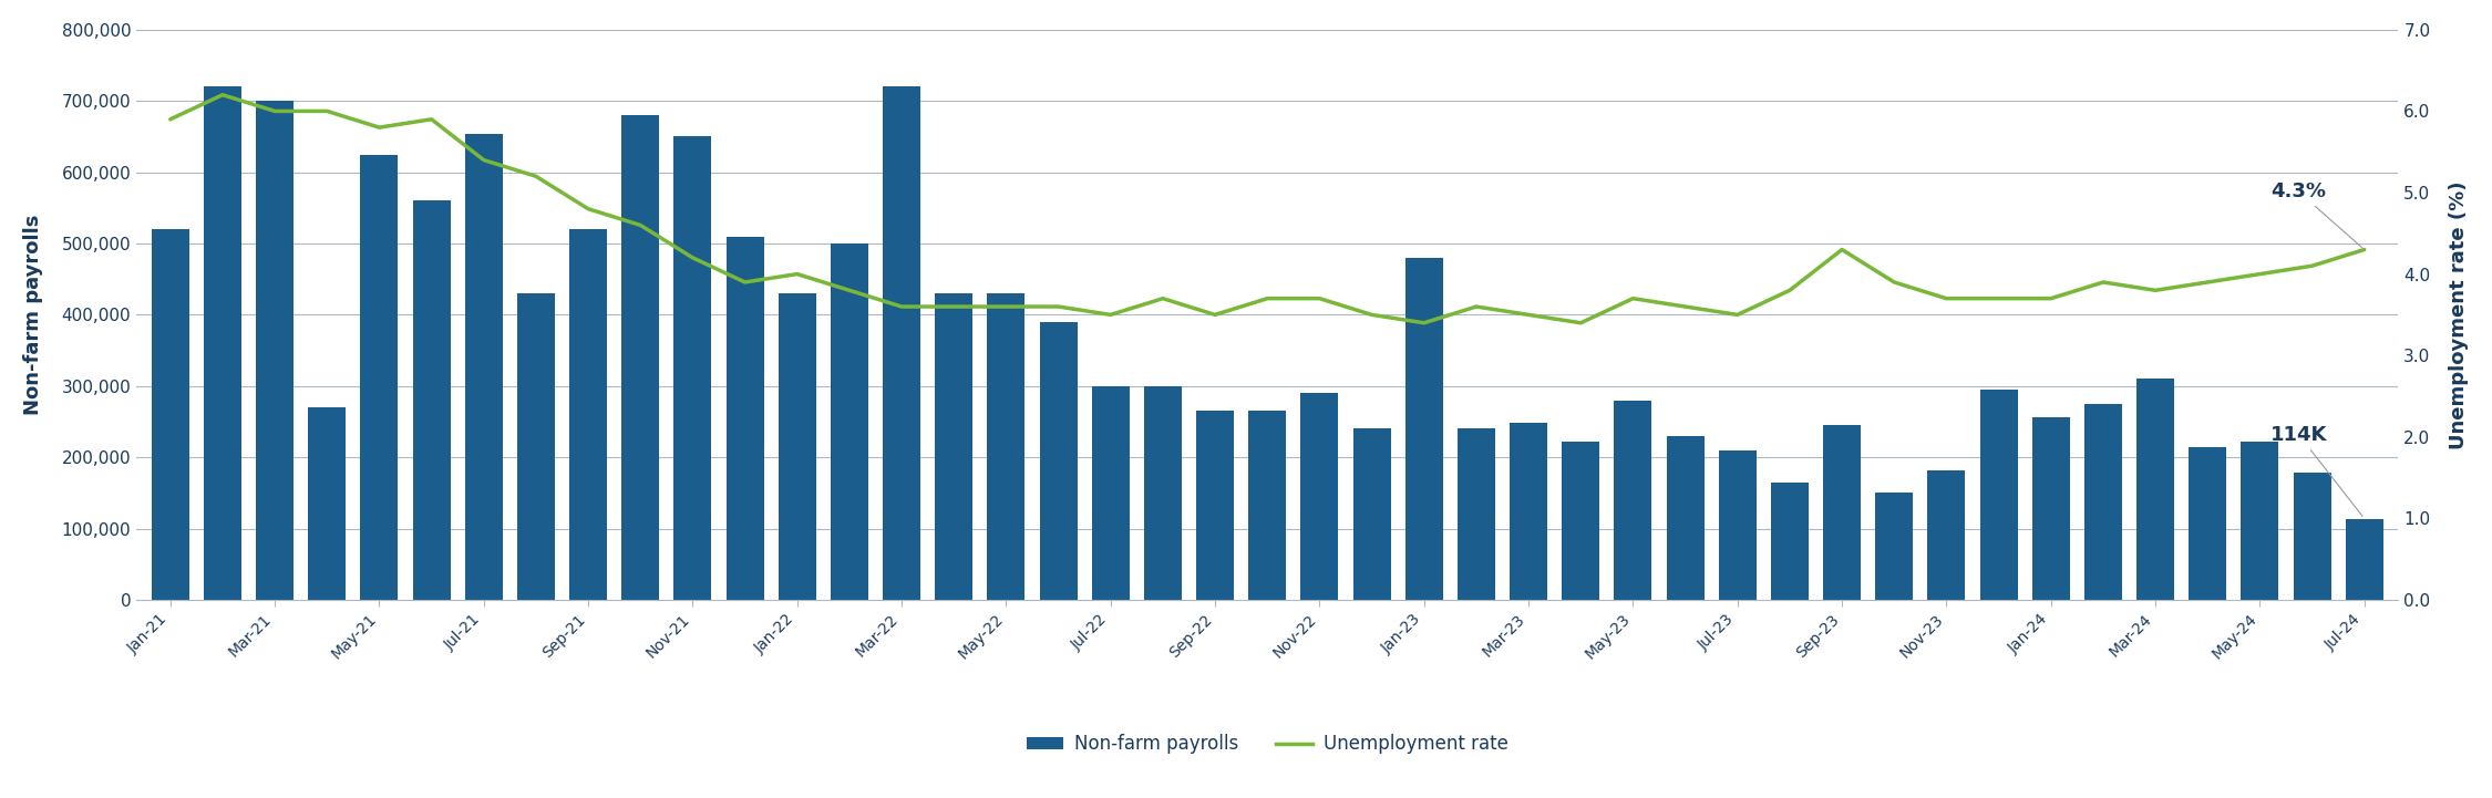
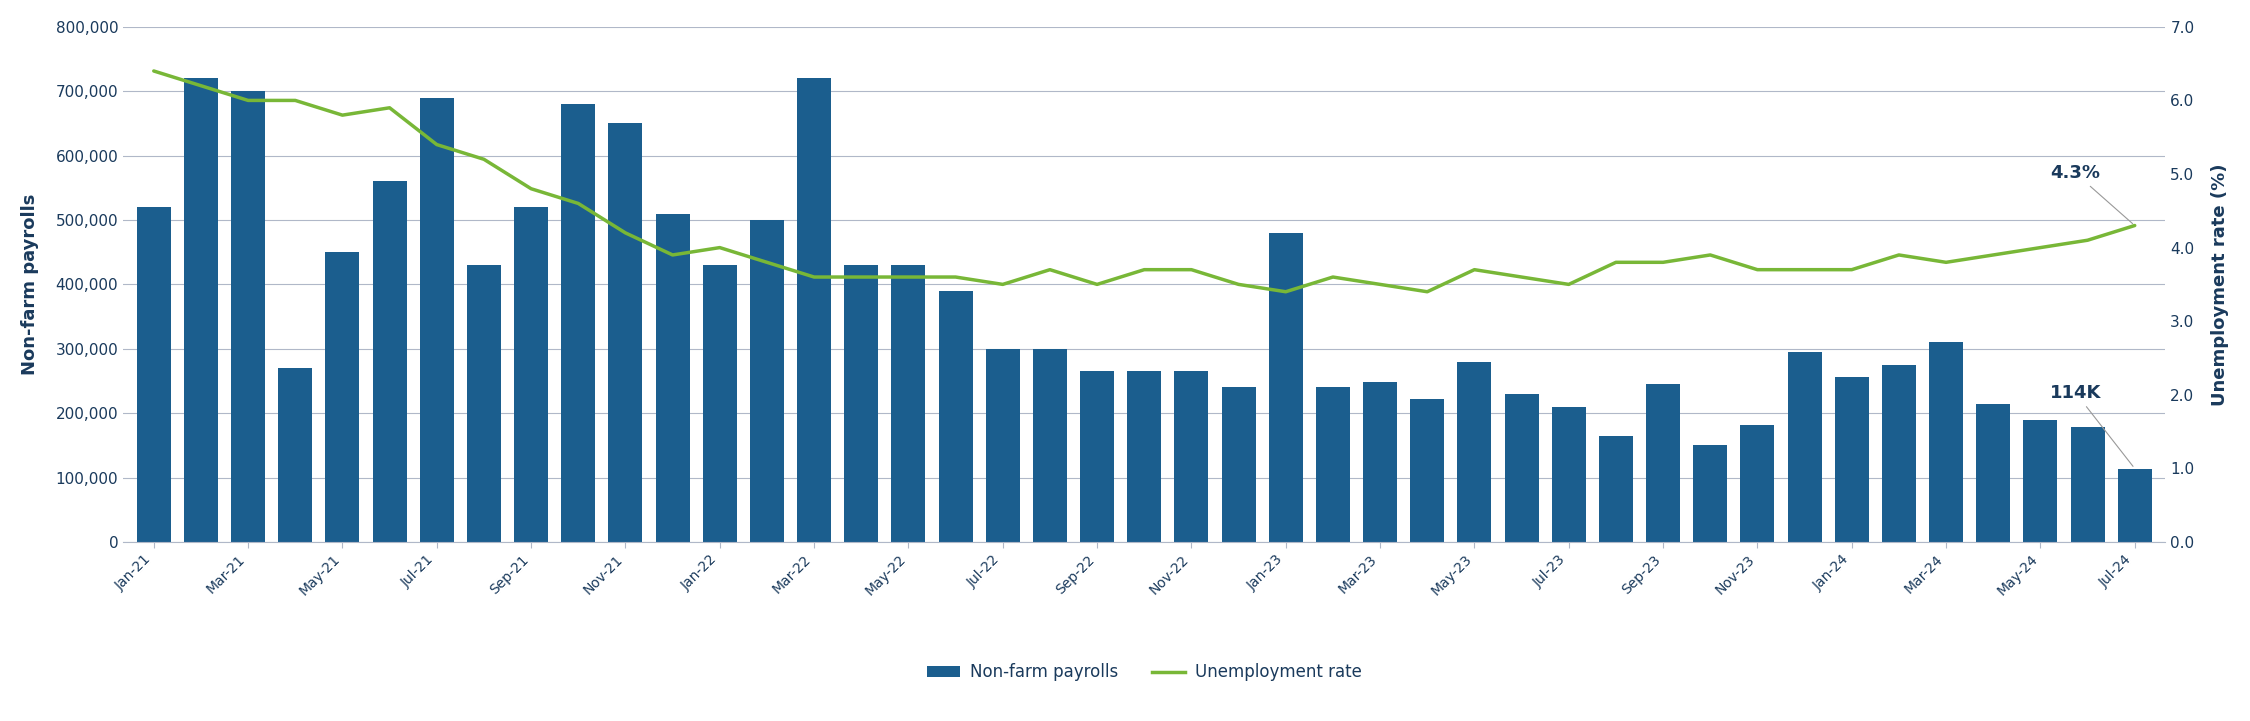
Unemployment rate/Jan-21: 5.9 -> 6.4
Non-farm payrolls/May-21: 624,000 -> 450,000
Non-farm payrolls/Jul-21: 654,000 -> 690,000
Non-farm payrolls/Nov-22: 290,000 -> 265,000
Unemployment rate/Sep-23: 4.3 -> 3.8
Non-farm payrolls/May-24: 222,000 -> 190,000
